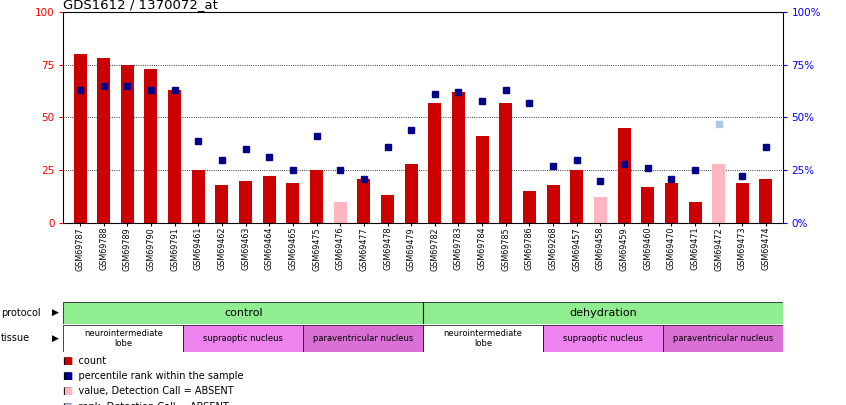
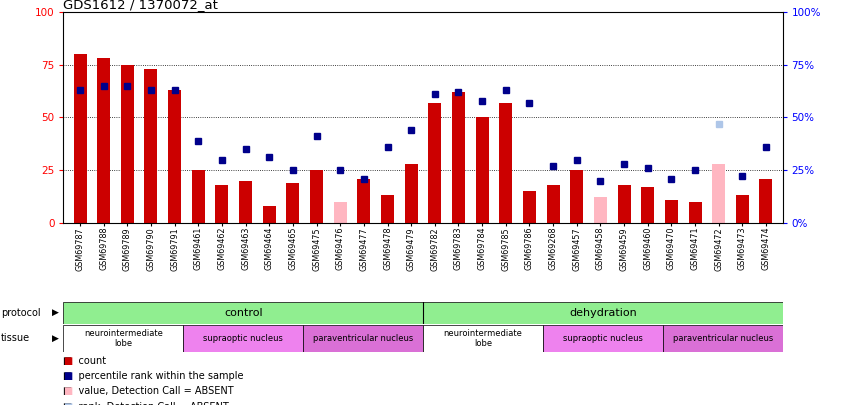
GSM69464: 22 -> 8
GSM69784: 41 -> 50
GSM69459: 45 -> 18
GSM69470: 19 -> 11
GSM69473: 19 -> 13
